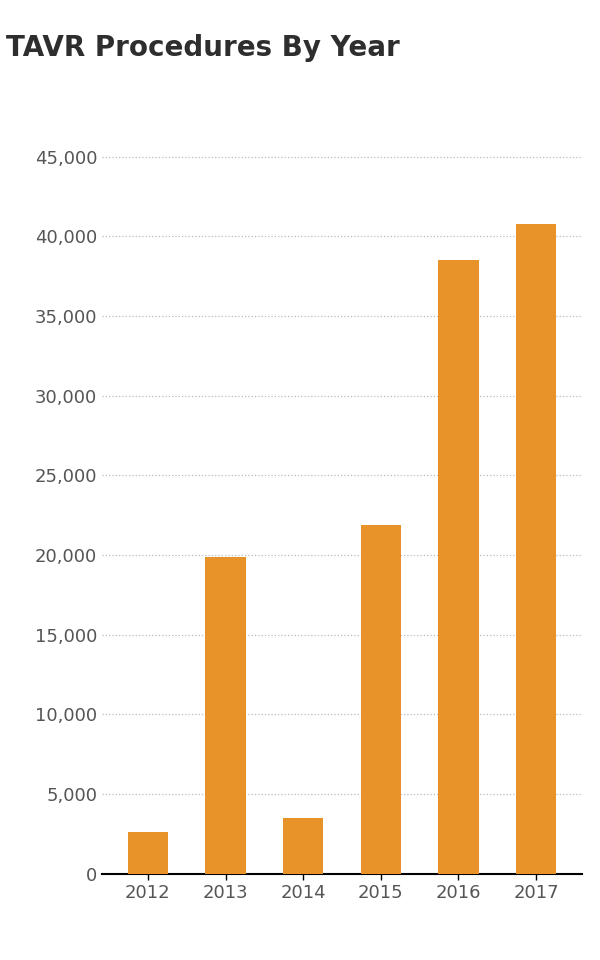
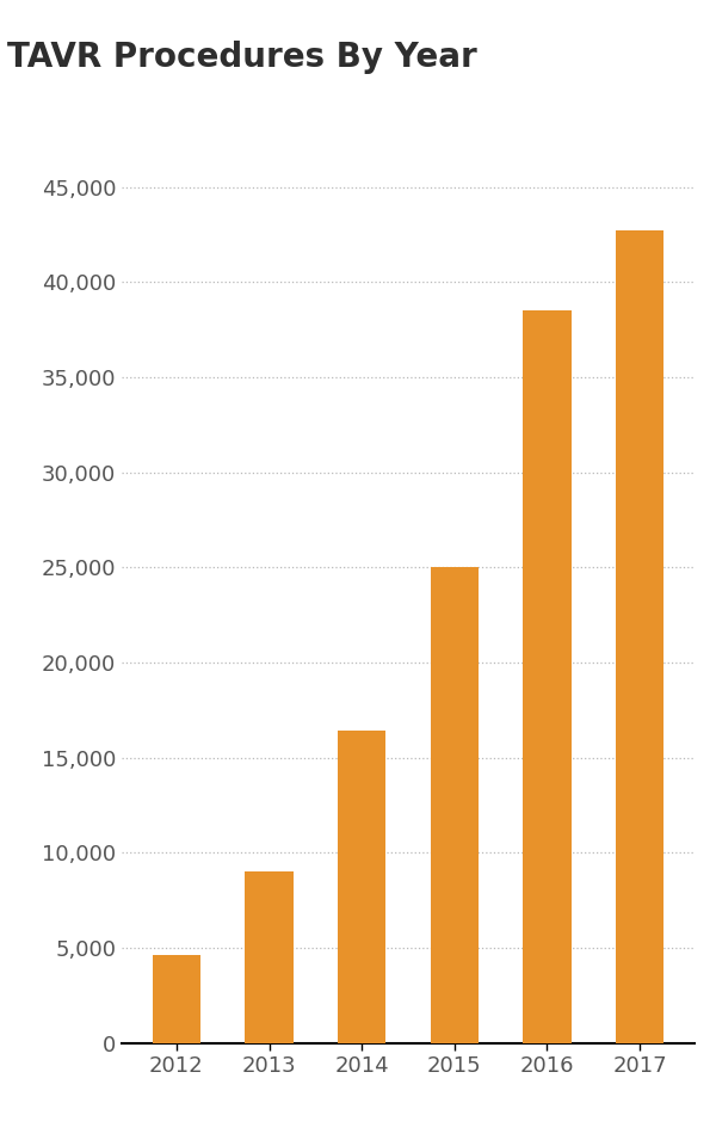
2012: 2,600 -> 4,600
2013: 19,900 -> 9,000
2014: 3,500 -> 16,400
2015: 21,900 -> 25,000
2017: 40,800 -> 42,700
